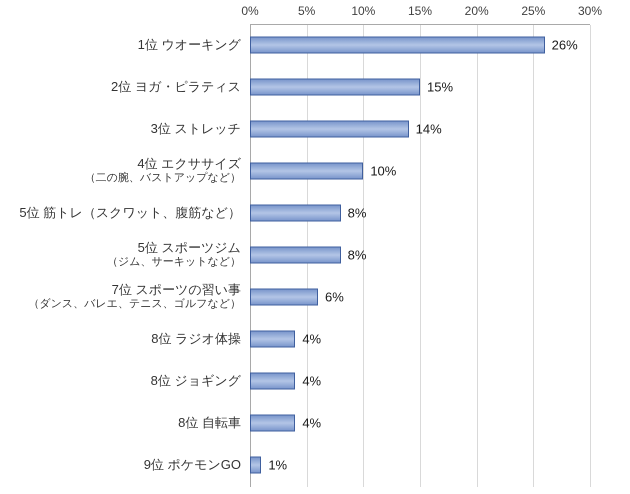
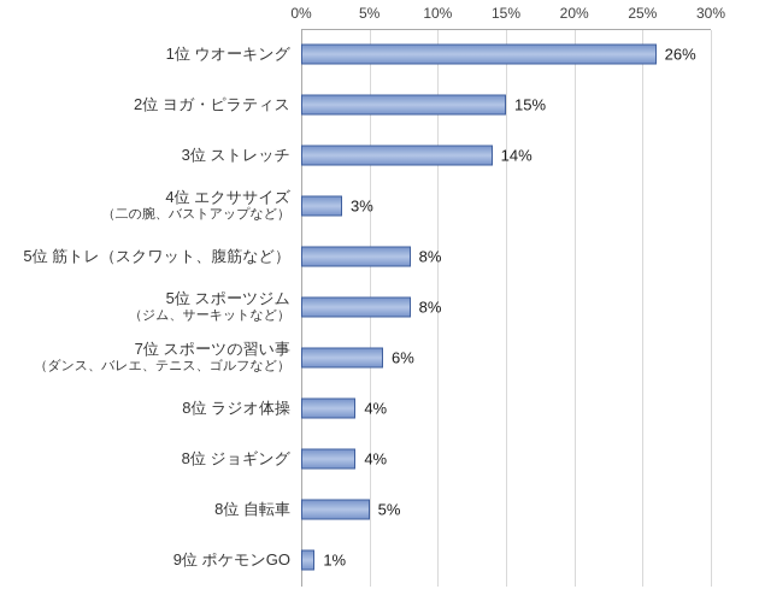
4位 エクササイズ: 10% -> 3%
8位 自転車: 4% -> 5%
